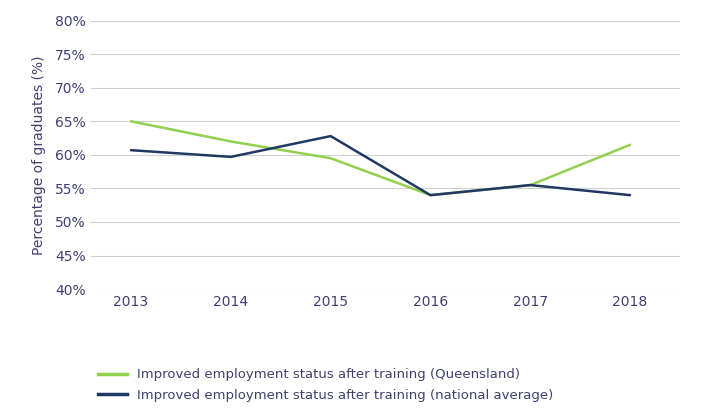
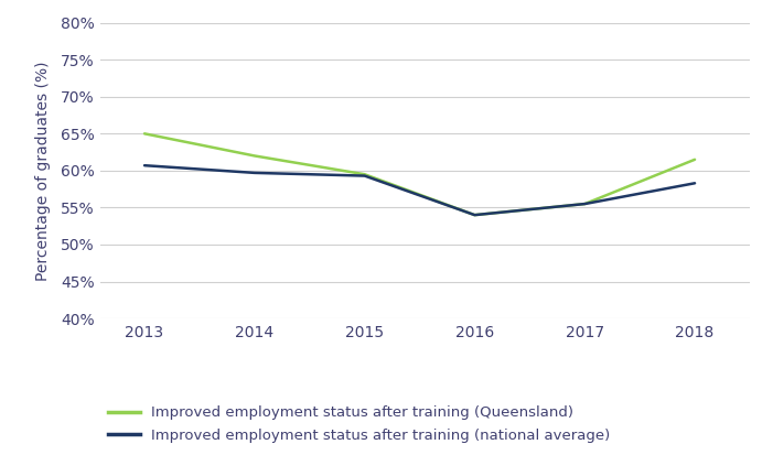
Improved employment status after training (national average)/2015: 62.8% -> 59.3%
Improved employment status after training (national average)/2018: 54.0% -> 58.3%
